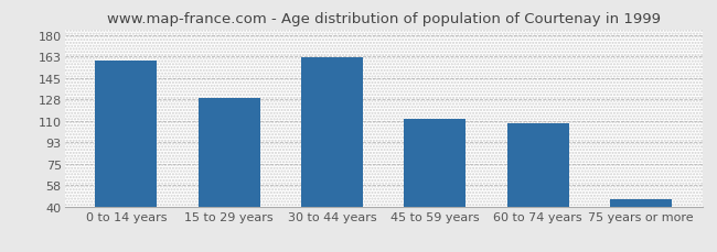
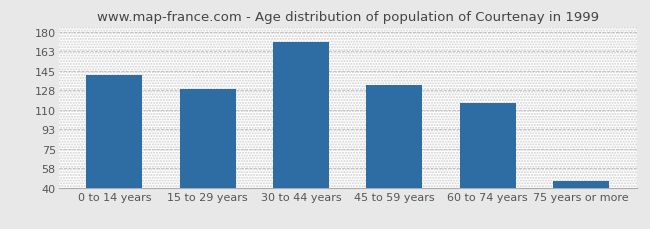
0 to 14 years: 159 -> 141
30 to 44 years: 162 -> 171
45 to 59 years: 112 -> 132
60 to 74 years: 108 -> 116
